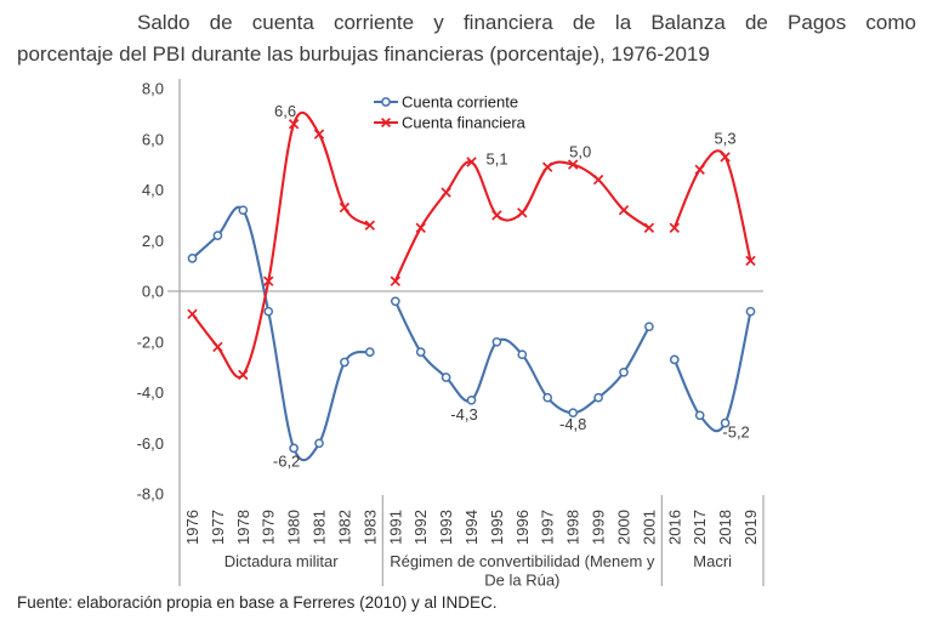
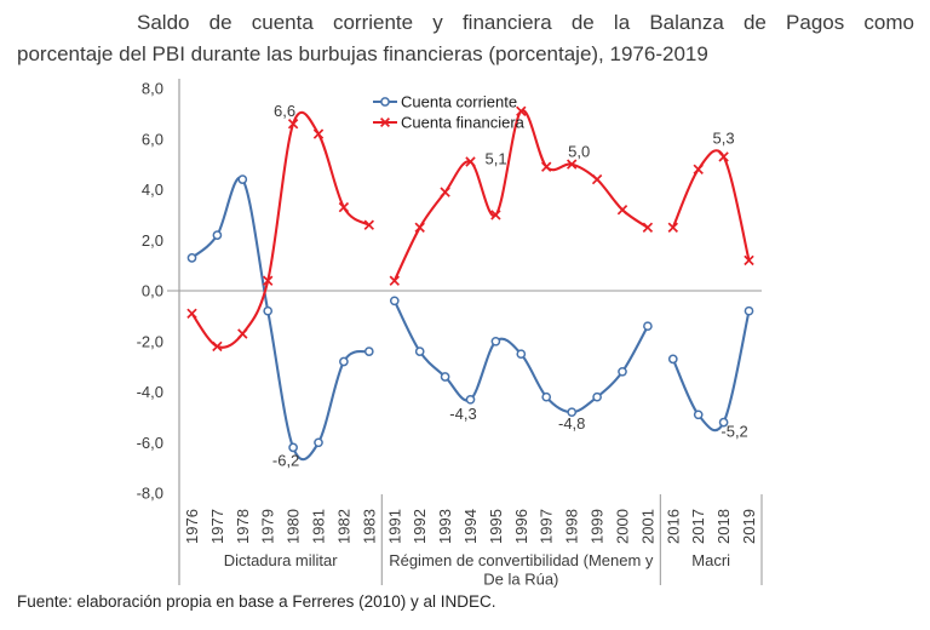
Cuenta corriente/1978: 3,2 -> 4,4
Cuenta financiera/1978: -3,3 -> -1,7
Cuenta financiera/1996: 3,1 -> 7,1
